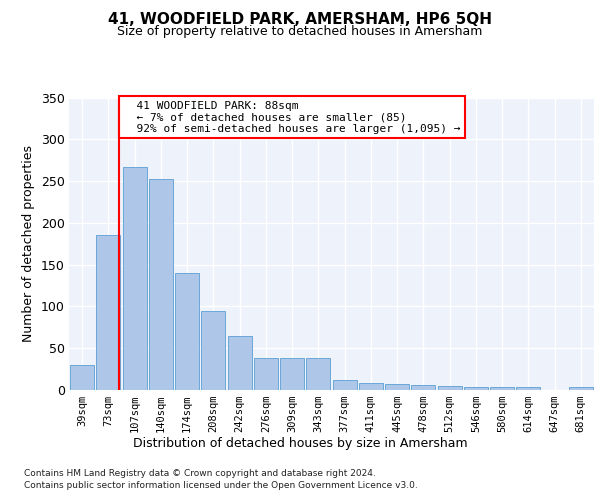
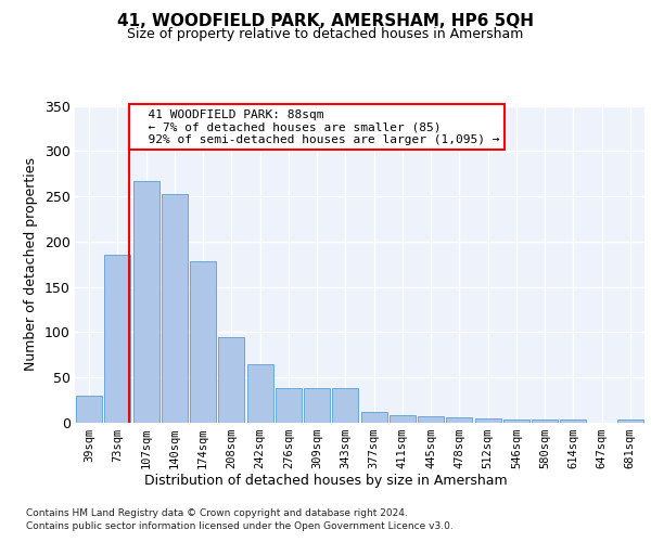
174sqm: 140 -> 178
